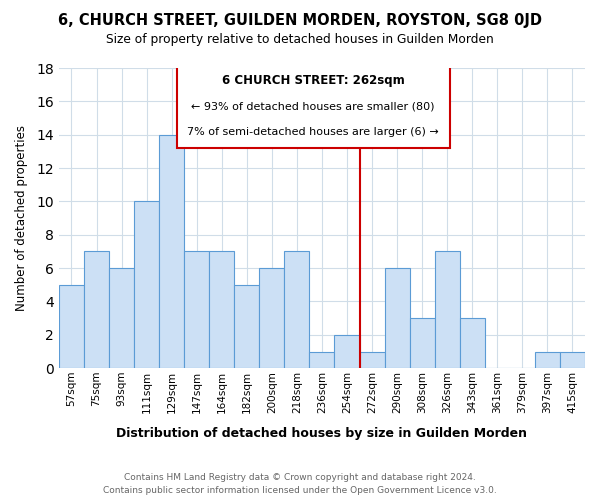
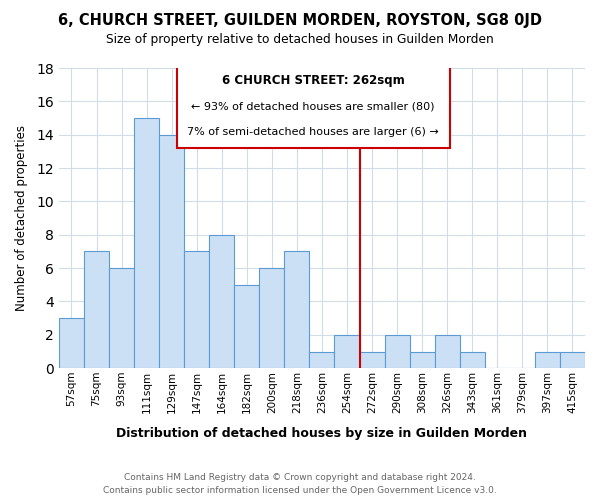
57sqm: 5 -> 3
111sqm: 10 -> 15
164sqm: 7 -> 8
290sqm: 6 -> 2
308sqm: 3 -> 1
326sqm: 7 -> 2
343sqm: 3 -> 1
